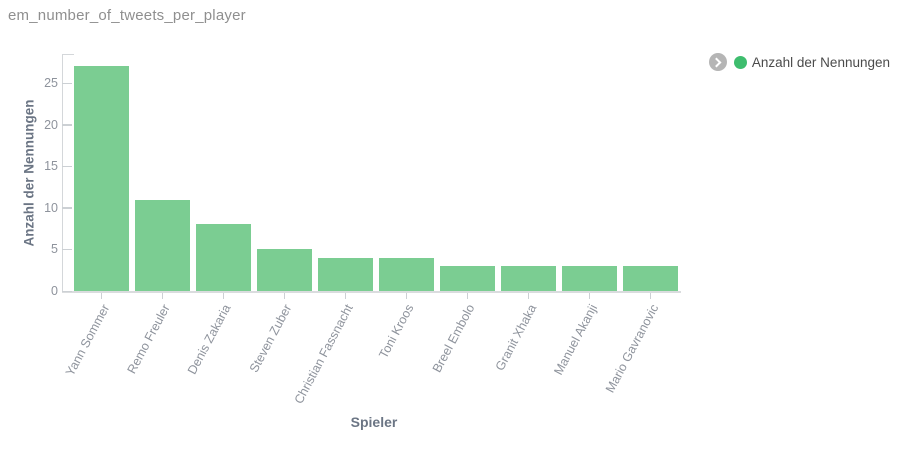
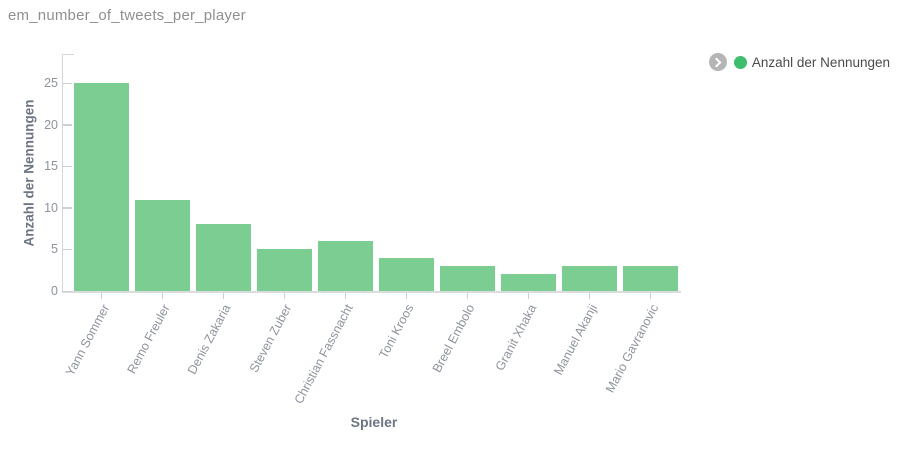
Yann Sommer: 27 -> 25
Christian Fassnacht: 4 -> 6
Granit Xhaka: 3 -> 2
